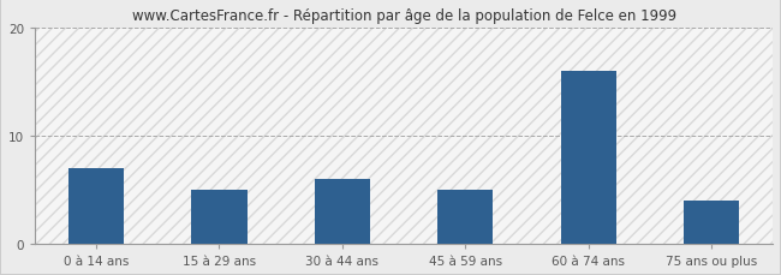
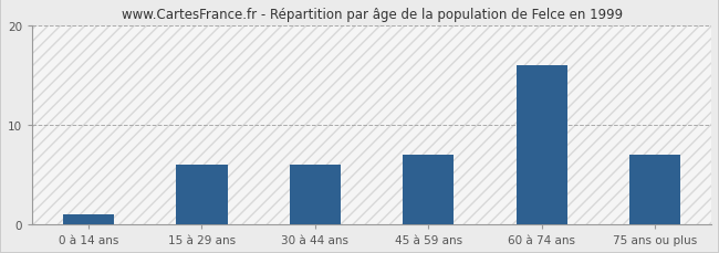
0 à 14 ans: 7 -> 1
15 à 29 ans: 5 -> 6
45 à 59 ans: 5 -> 7
75 ans ou plus: 4 -> 7
